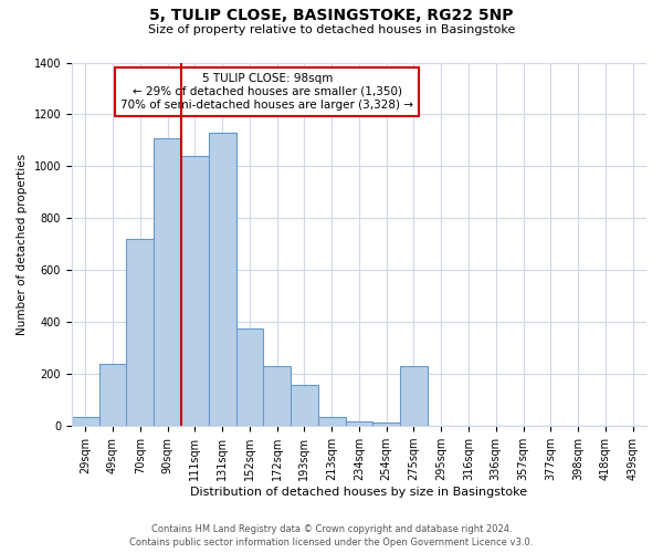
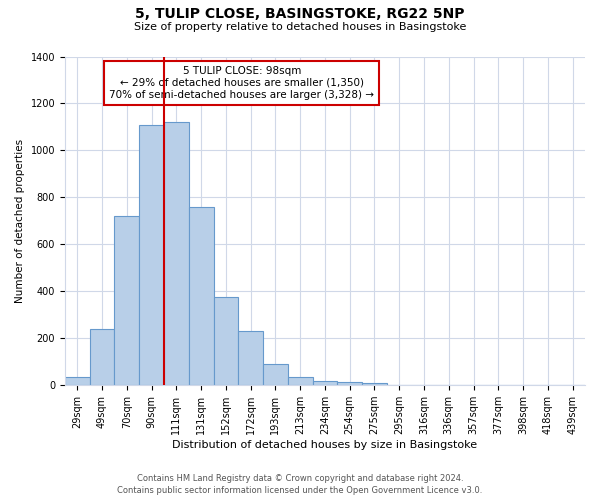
111sqm: 1040 -> 1120
131sqm: 1130 -> 760
193sqm: 160 -> 90
275sqm: 230 -> 10
